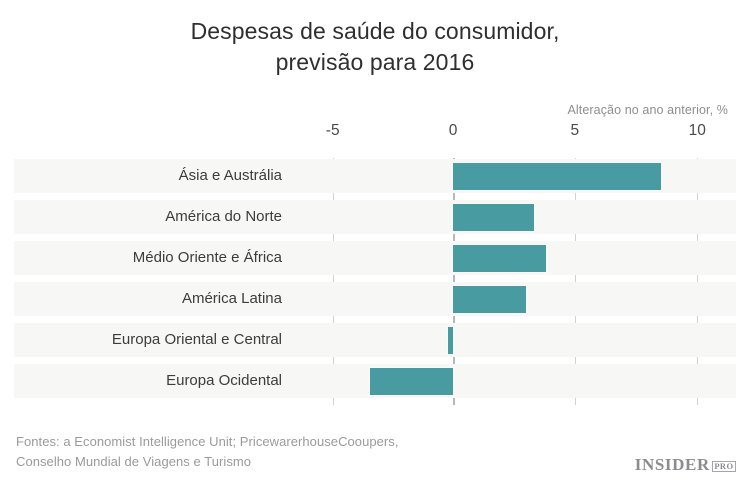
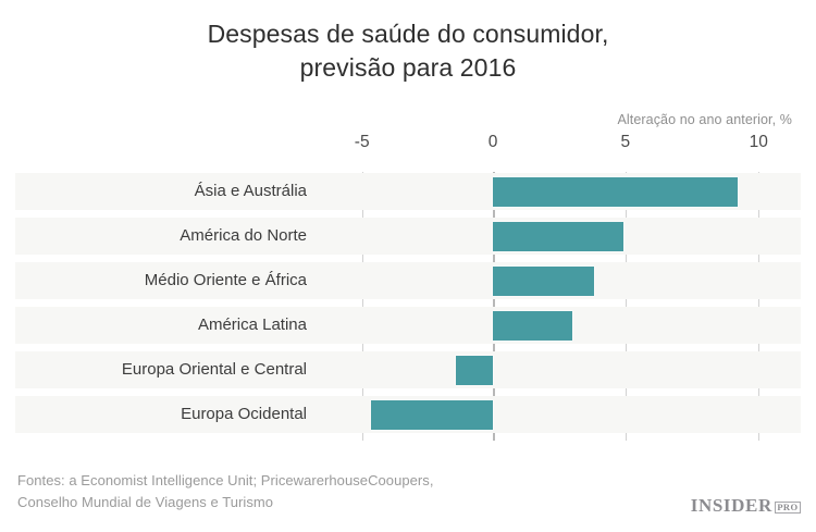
Ásia e Austrália: 8.5 -> 9.2
América do Norte: 3.3 -> 4.9
Europa Oriental e Central: -0.2 -> -1.4
Europa Ocidental: -3.4 -> -4.6
